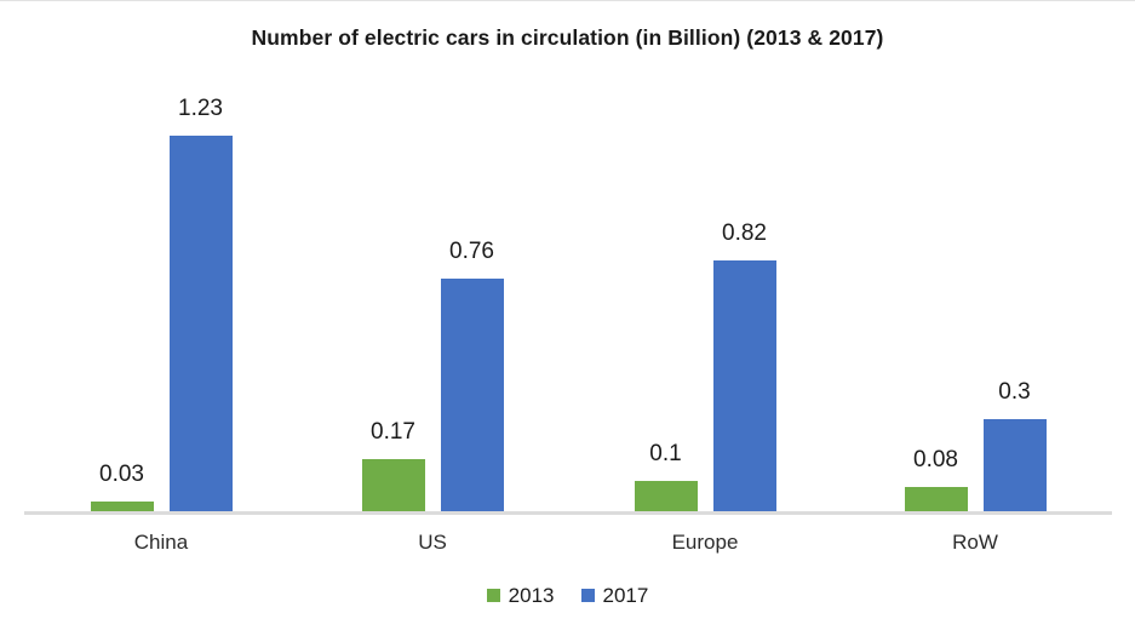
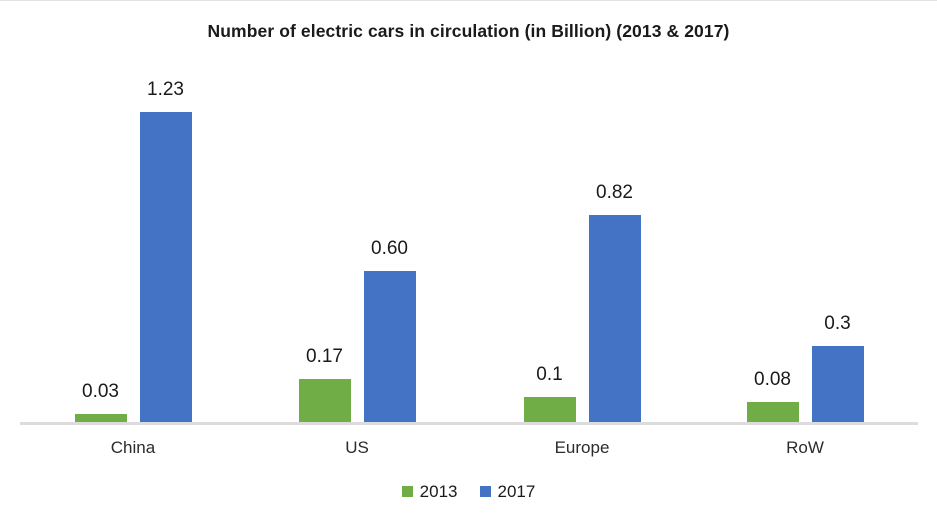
2017/US: 0.76 -> 0.60
